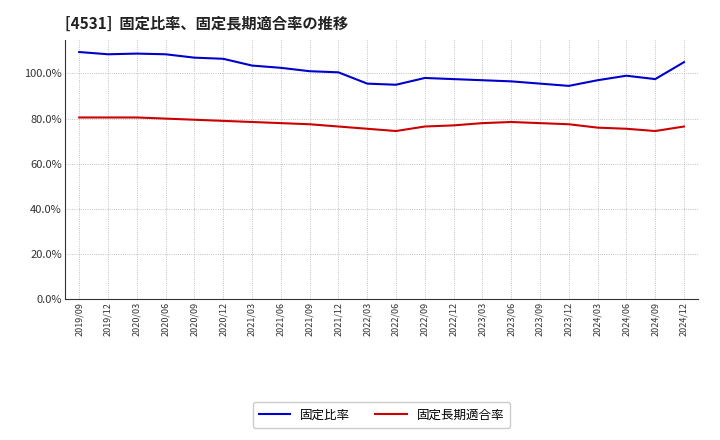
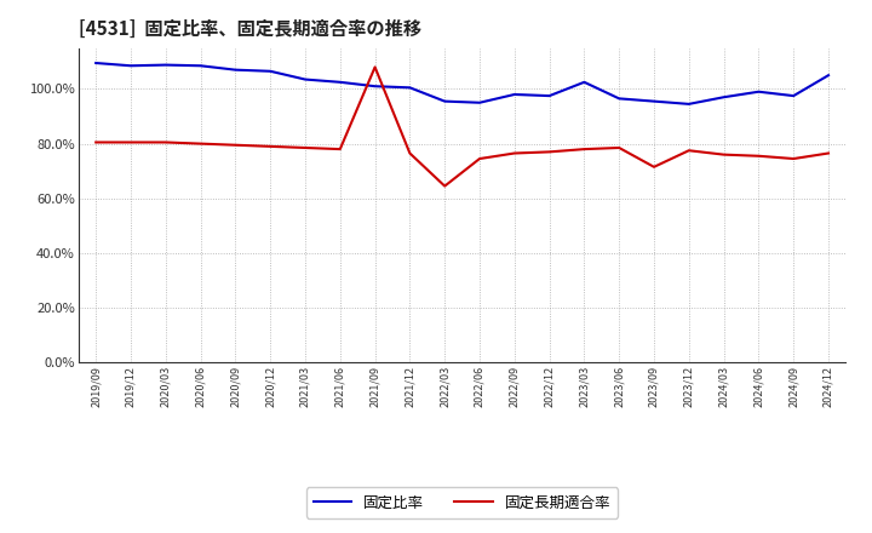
固定長期適合率/2021/09: 77.5% -> 108.0%
固定長期適合率/2022/03: 75.5% -> 64.5%
固定比率/2023/03: 97.0% -> 102.5%
固定長期適合率/2023/09: 78.0% -> 71.5%
